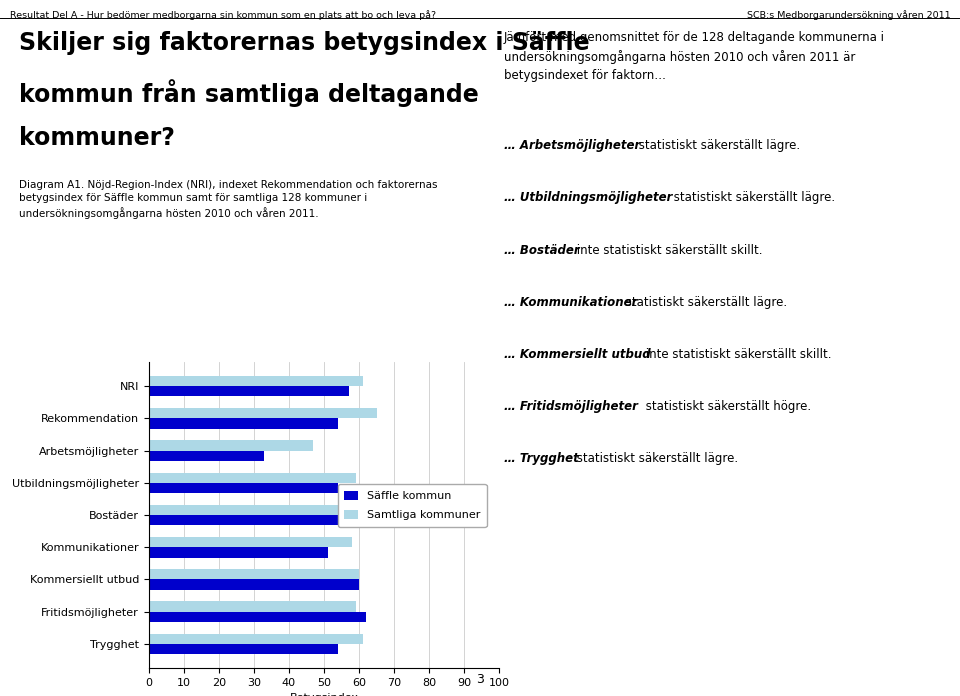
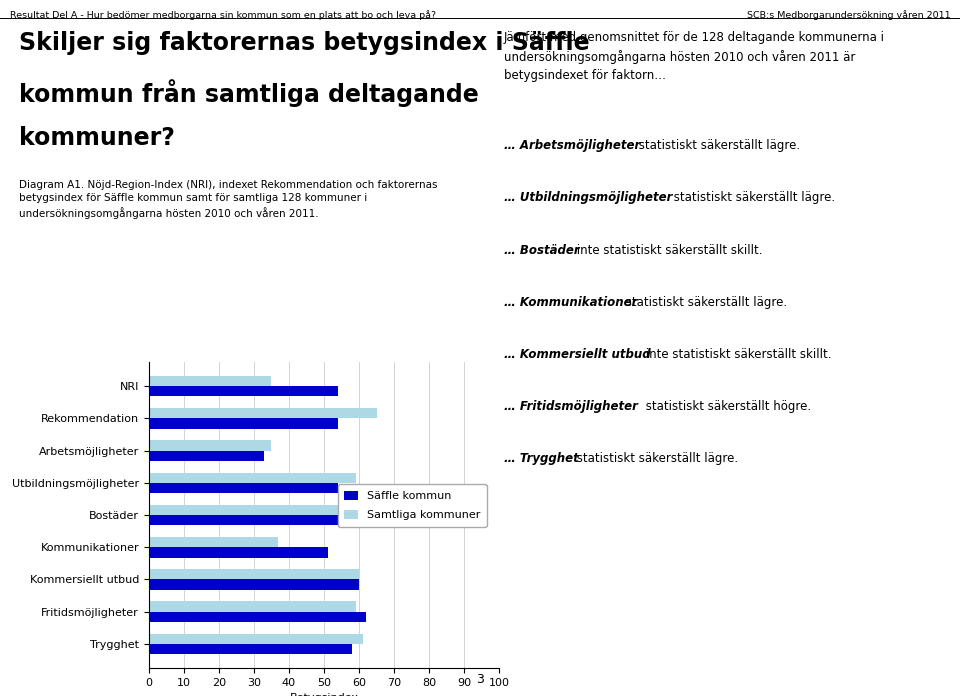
Samtliga kommuner/NRI: 61 -> 35
Säffle kommun/NRI: 57 -> 54
Samtliga kommuner/Arbetsmöjligheter: 47 -> 35
Samtliga kommuner/Kommunikationer: 58 -> 37
Säffle kommun/Trygghet: 54 -> 58
